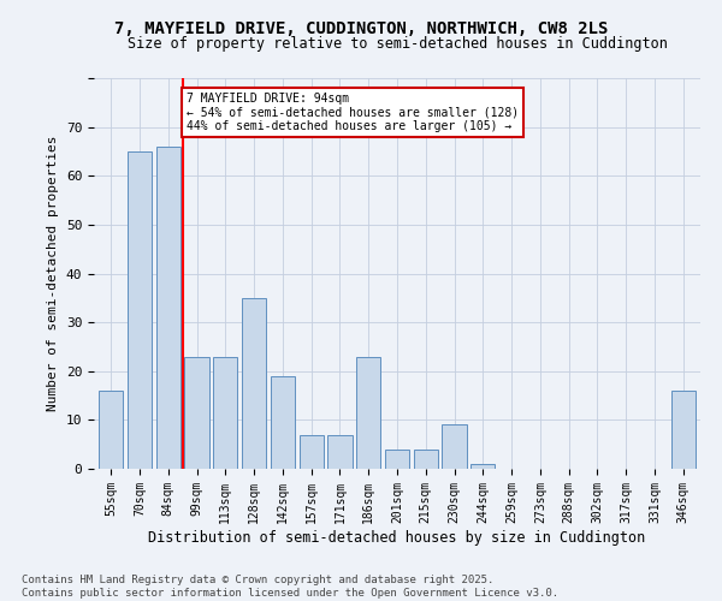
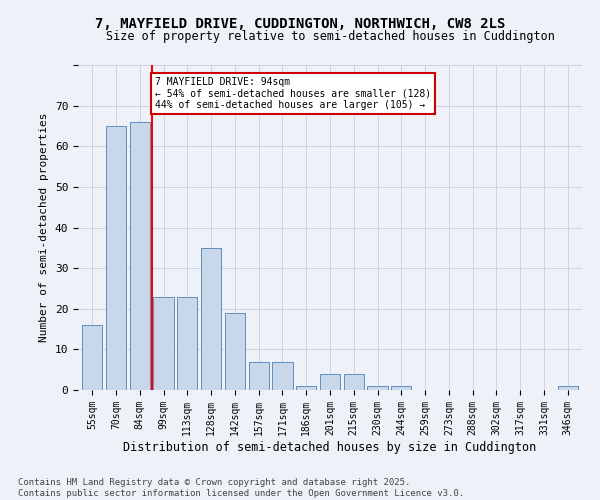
186sqm: 23 -> 1
230sqm: 9 -> 1
346sqm: 16 -> 1
